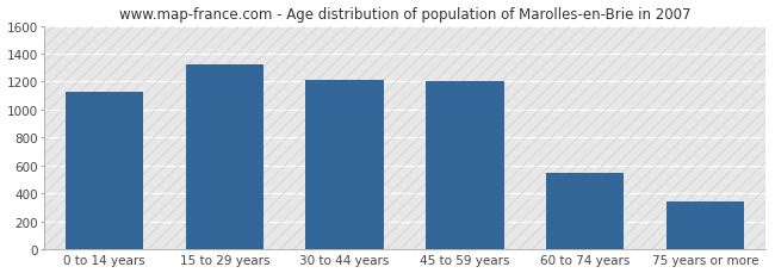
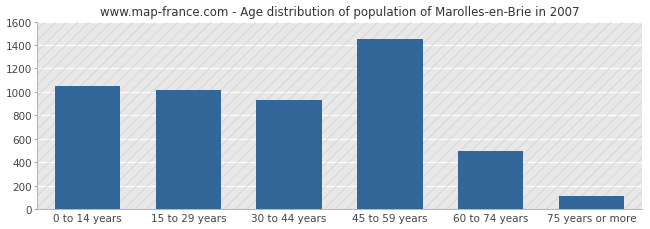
0 to 14 years: 1130 -> 1050
15 to 29 years: 1320 -> 1020
30 to 44 years: 1210 -> 940
45 to 59 years: 1200 -> 1460
60 to 74 years: 550 -> 500
75 years or more: 340 -> 120
